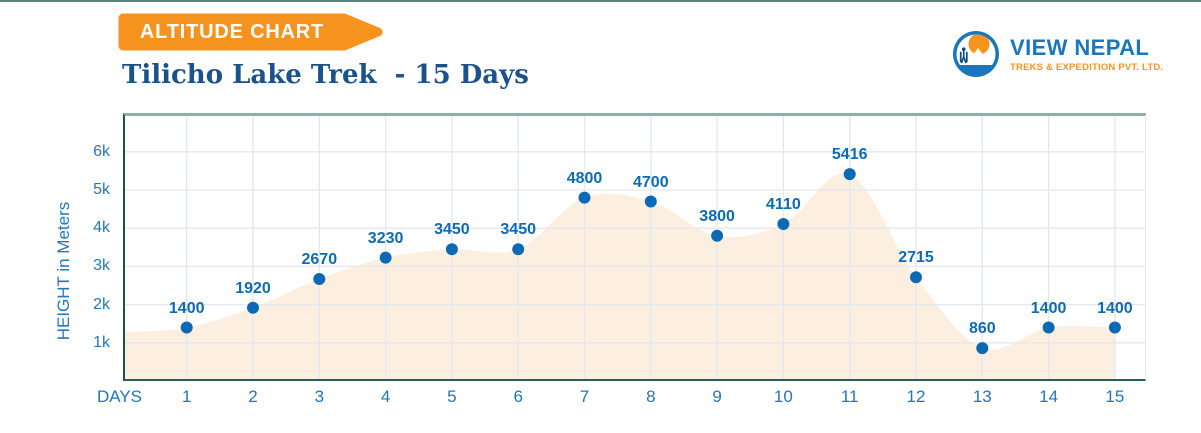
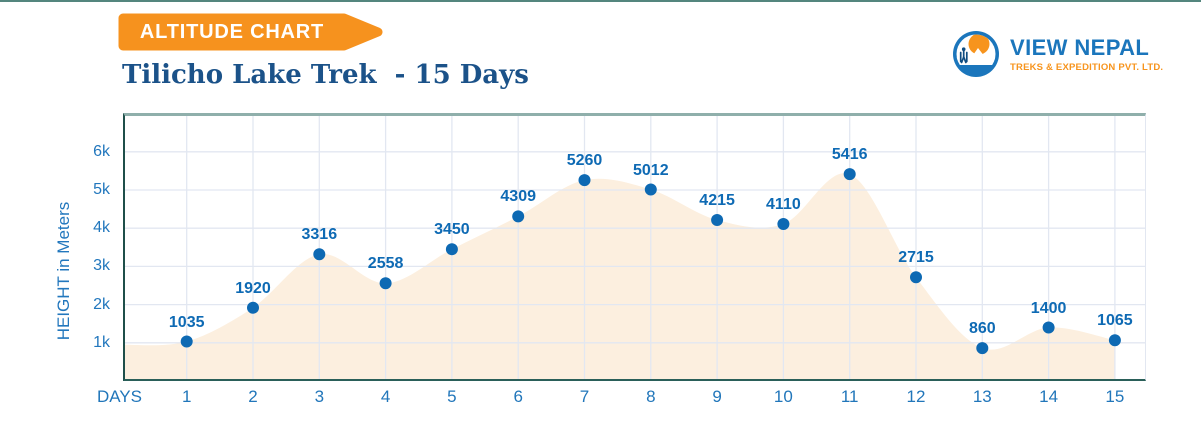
1: 1400 -> 1035
3: 2670 -> 3316
4: 3230 -> 2558
6: 3450 -> 4309
7: 4800 -> 5260
8: 4700 -> 5012
9: 3800 -> 4215
15: 1400 -> 1065
